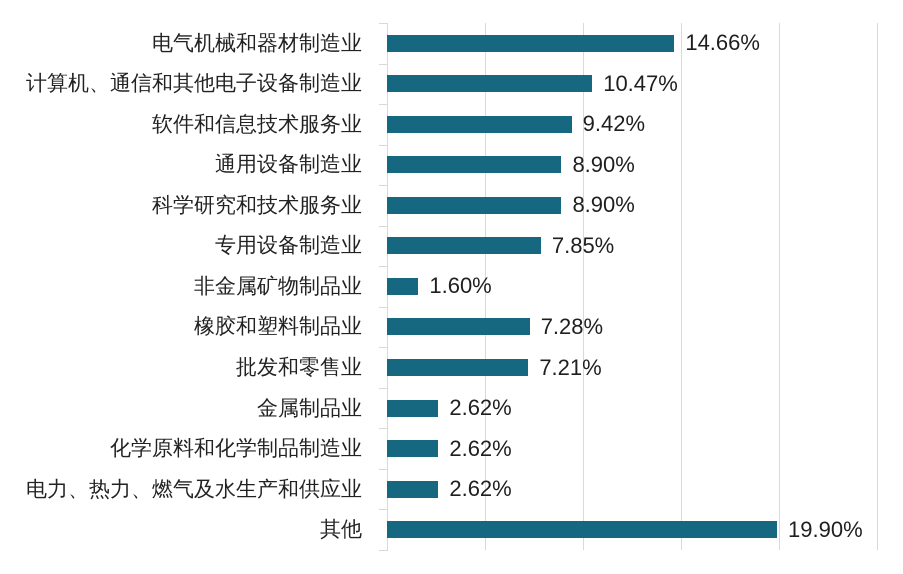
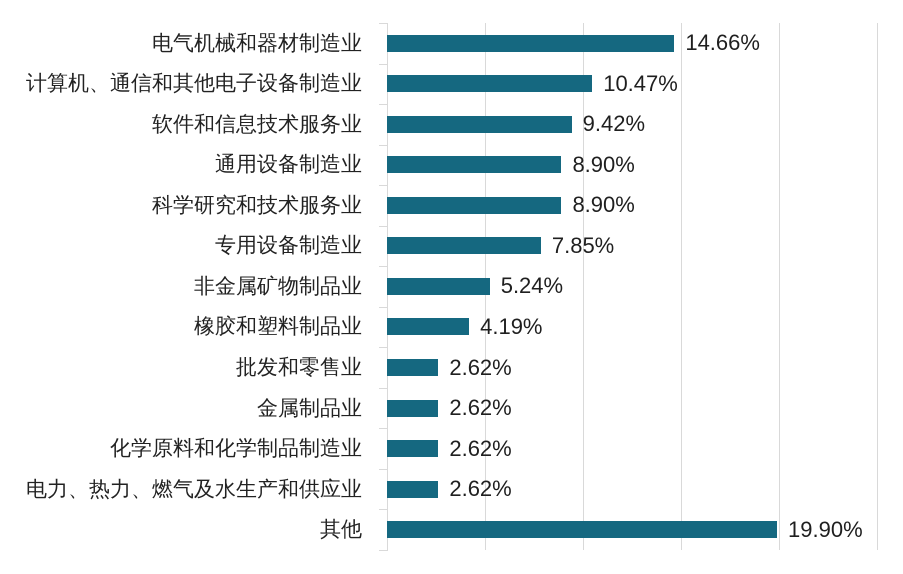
非金属矿物制品业: 1.60% -> 5.24%
橡胶和塑料制品业: 7.28% -> 4.19%
批发和零售业: 7.21% -> 2.62%
